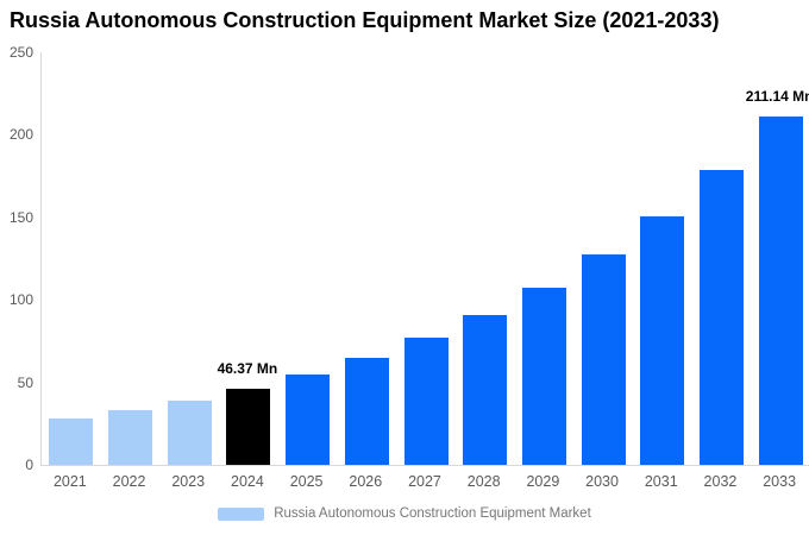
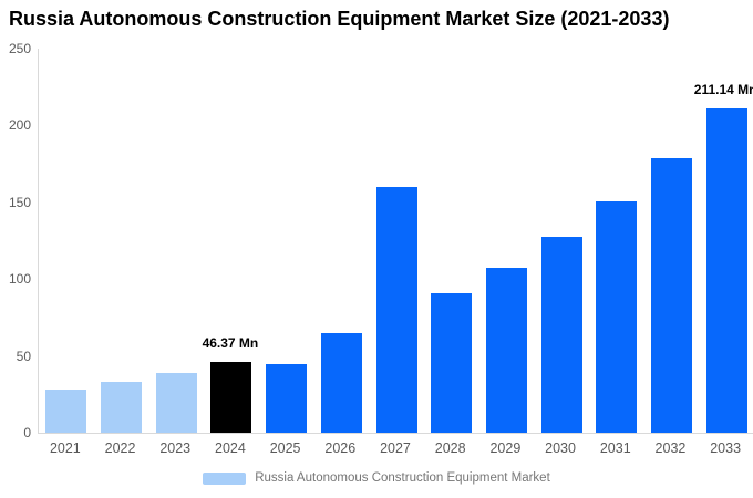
2025: 55 -> 45
2027: 77 -> 160
